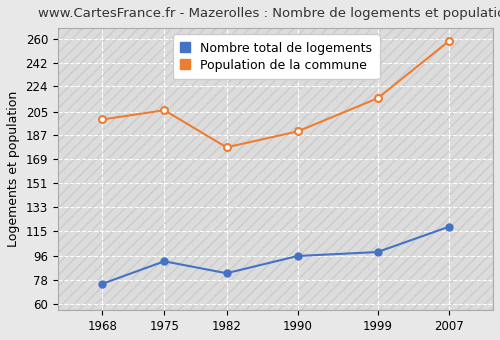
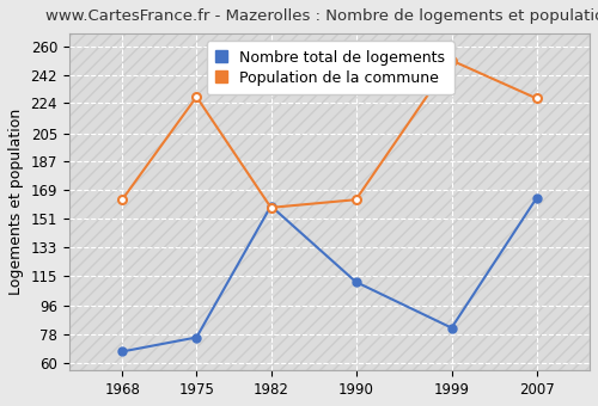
Nombre total de logements/1968: 75 -> 67
Population de la commune/1968: 199 -> 163
Nombre total de logements/1975: 92 -> 76
Population de la commune/1975: 206 -> 228
Nombre total de logements/1982: 83 -> 159
Population de la commune/1982: 178 -> 158
Nombre total de logements/1990: 96 -> 111
Population de la commune/1990: 190 -> 163
Nombre total de logements/1999: 99 -> 82
Population de la commune/1999: 215 -> 251
Nombre total de logements/2007: 118 -> 164
Population de la commune/2007: 258 -> 227
